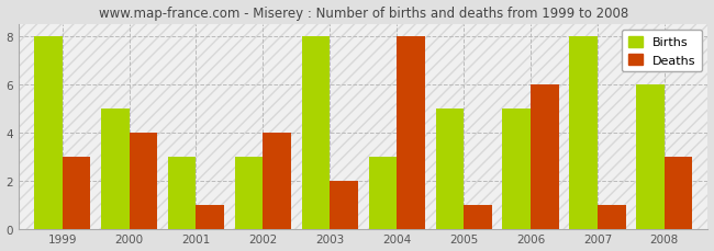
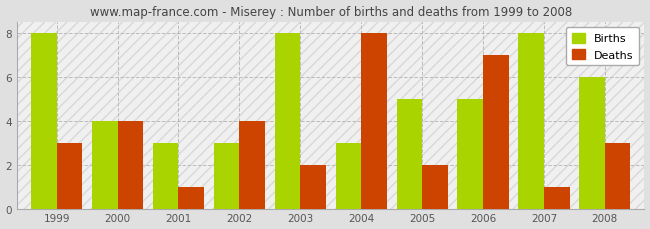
Births/2000: 5 -> 4
Deaths/2005: 1 -> 2
Deaths/2006: 6 -> 7
